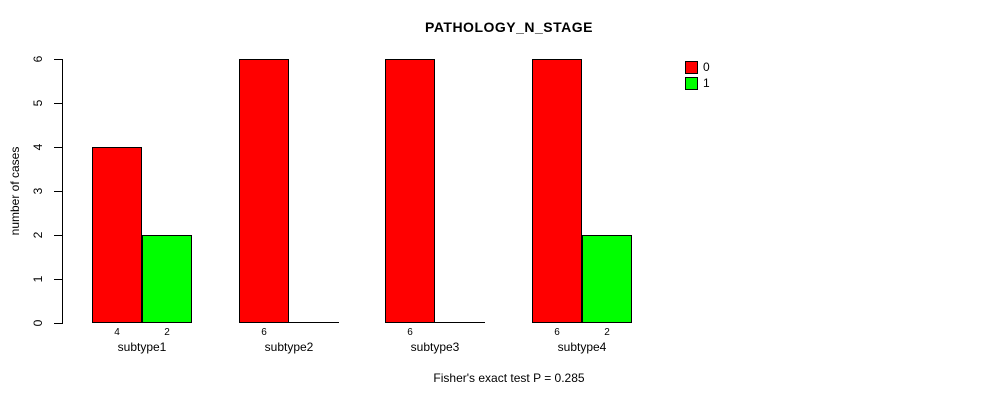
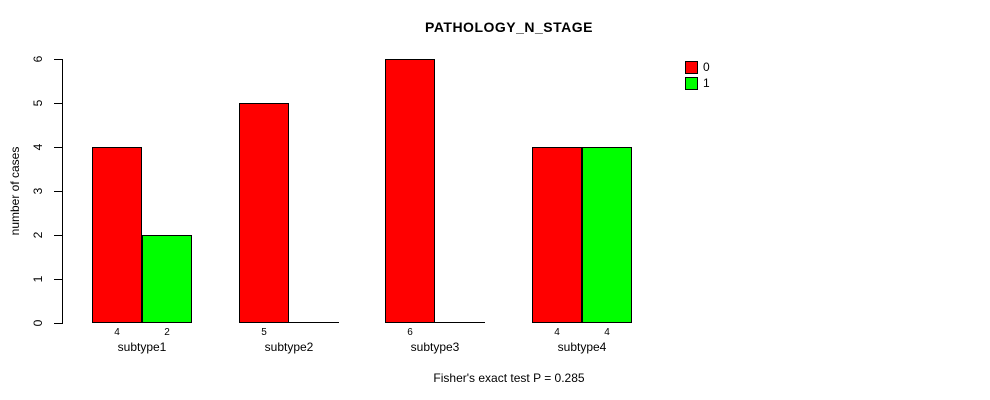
0/subtype2: 6 -> 5
0/subtype4: 6 -> 4
1/subtype4: 2 -> 4
